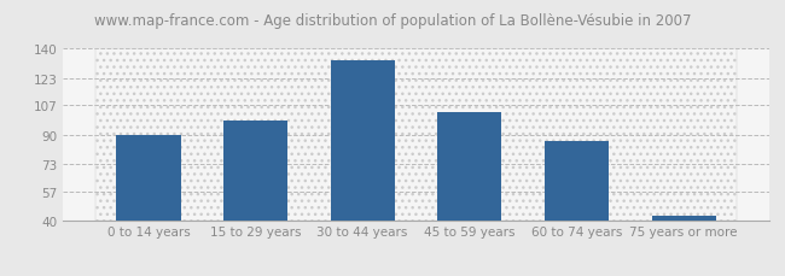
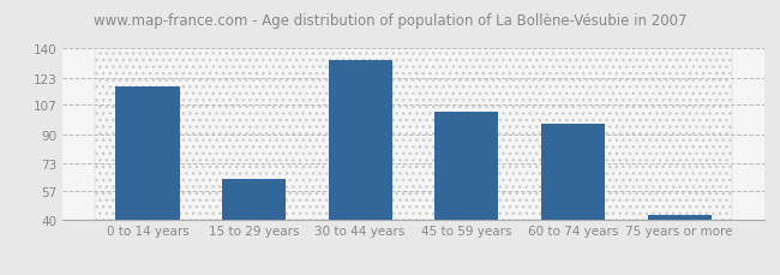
0 to 14 years: 90 -> 118
15 to 29 years: 98 -> 64
60 to 74 years: 86 -> 96
